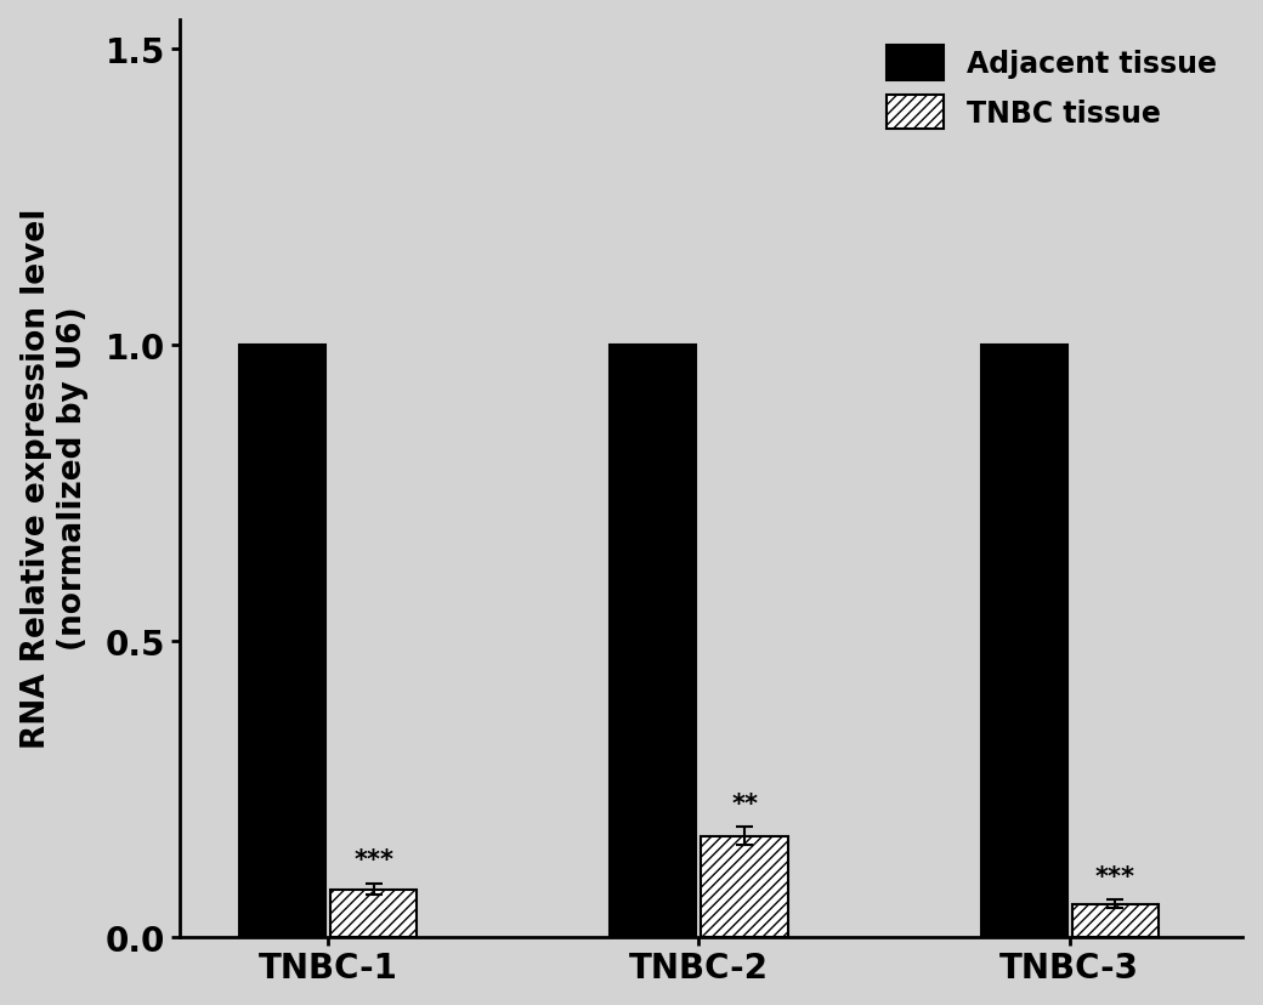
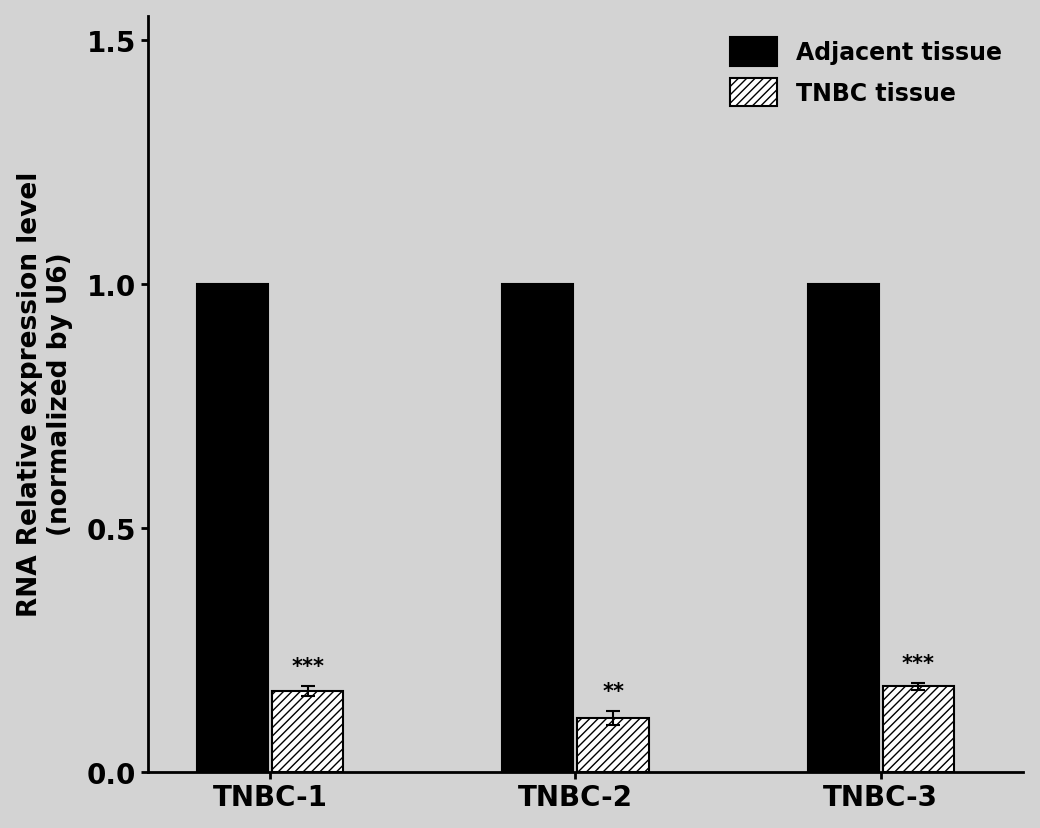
TNBC tissue/TNBC-1: 0.080 -> 0.165
TNBC tissue/TNBC-2: 0.170 -> 0.110
TNBC tissue/TNBC-3: 0.055 -> 0.175
